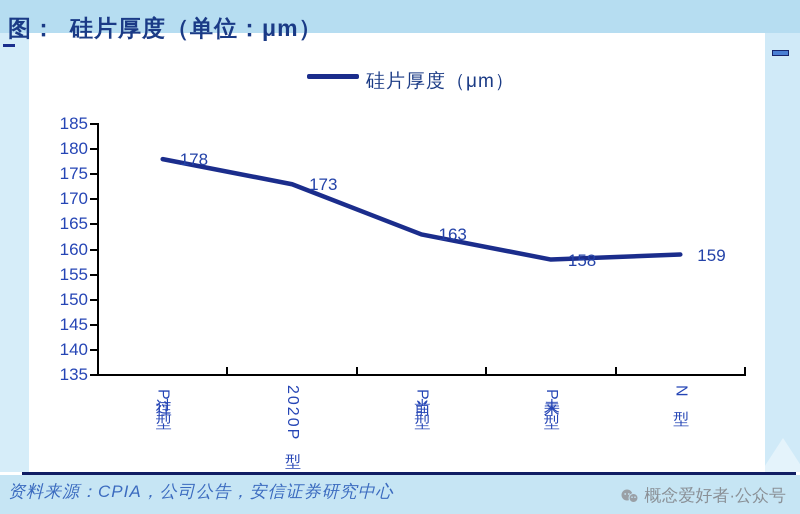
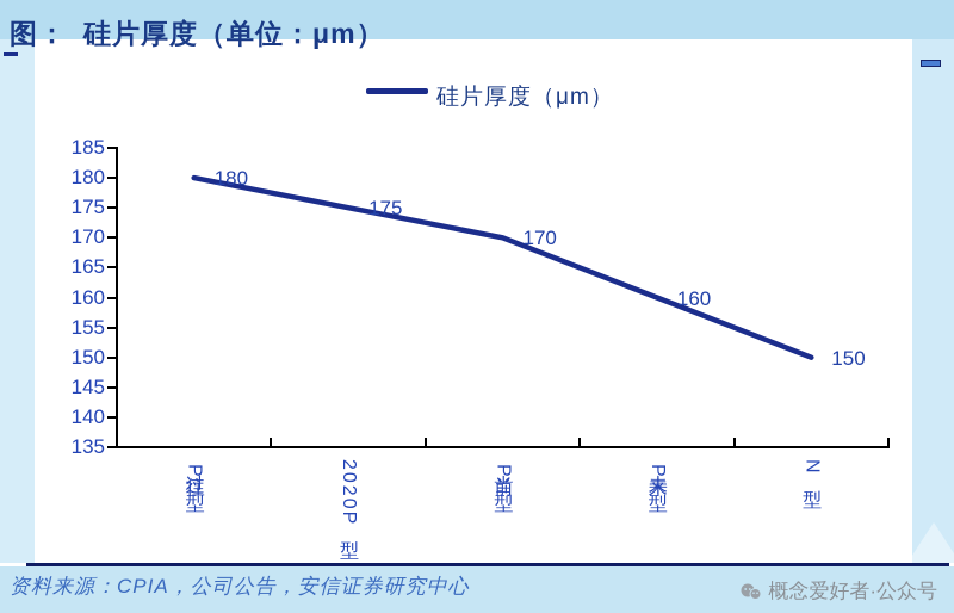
过往P型: 178 -> 180
2020P型: 173 -> 175
当前P型: 163 -> 170
未来P型: 158 -> 160
N型: 159 -> 150
